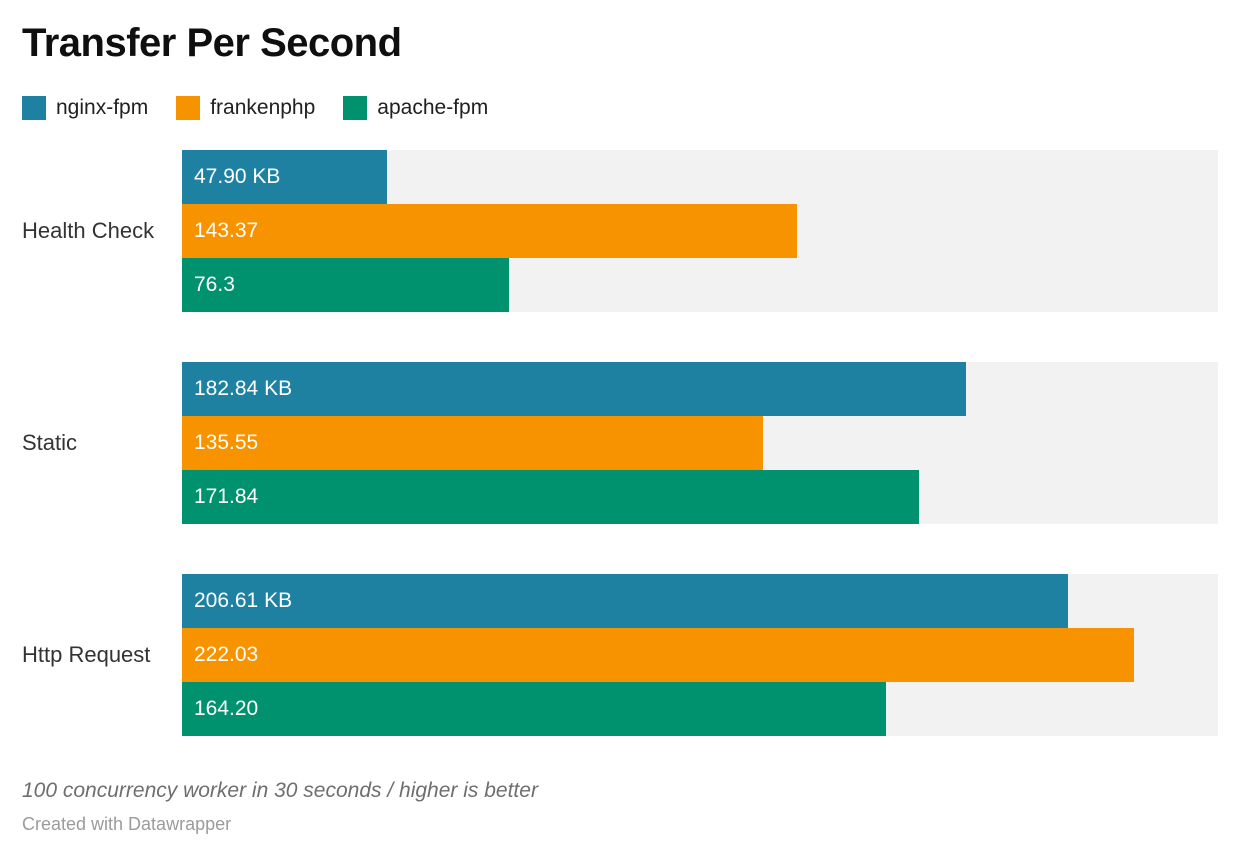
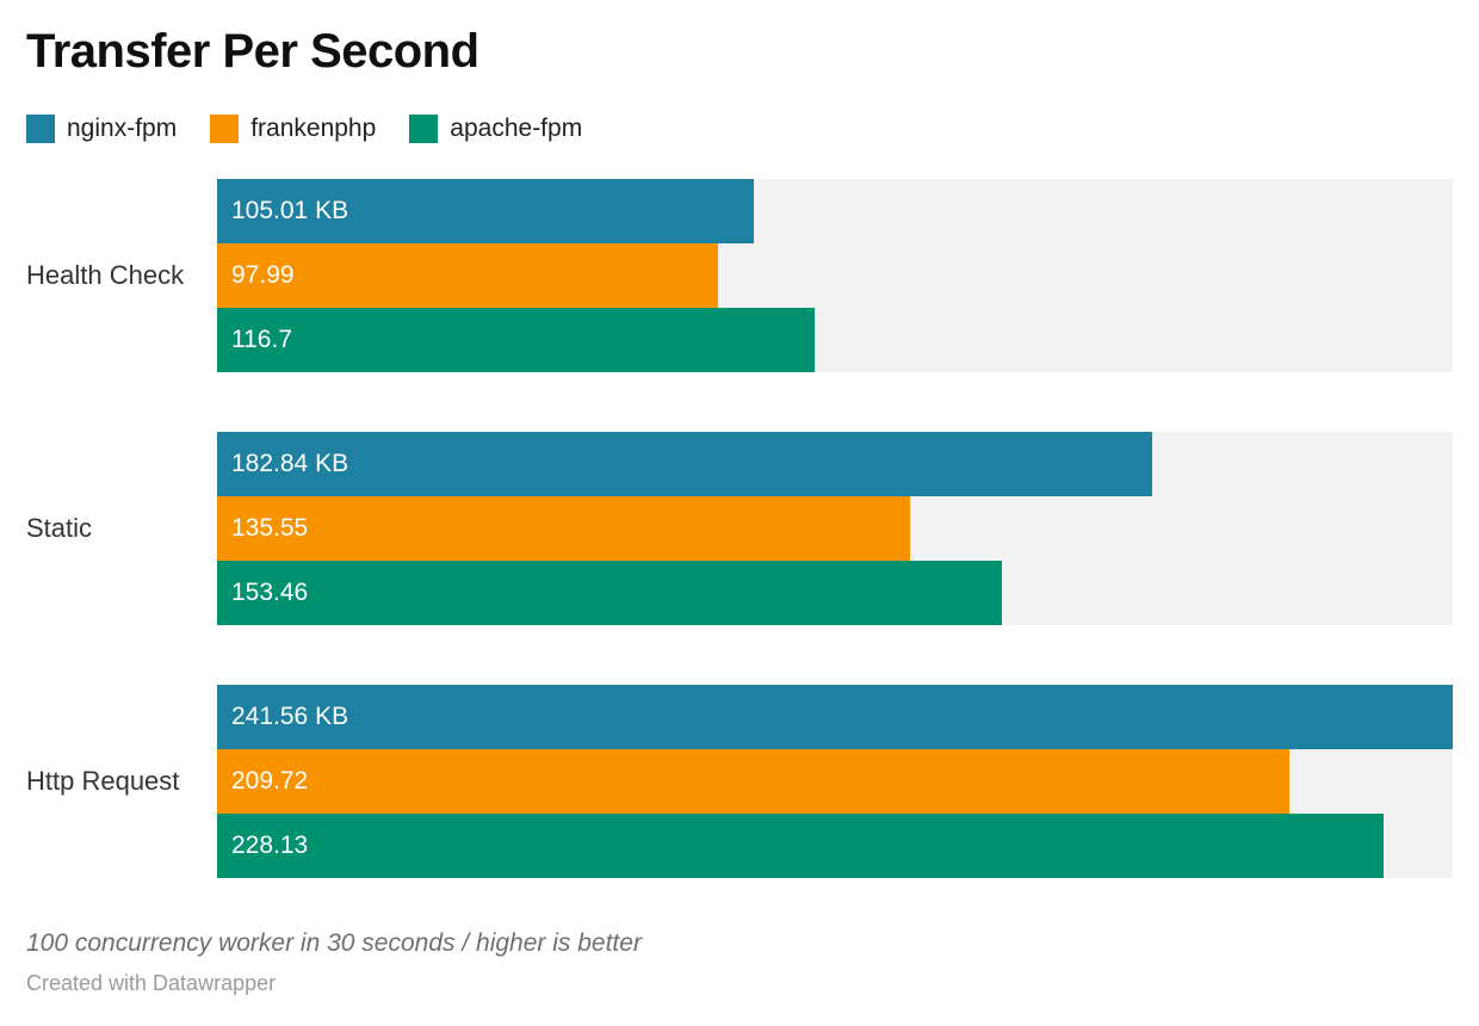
nginx-fpm/Health Check: 47.90 -> 105.01
frankenphp/Health Check: 143.37 -> 97.99
apache-fpm/Health Check: 76.3 -> 116.7
apache-fpm/Static: 171.84 -> 153.46
nginx-fpm/Http Request: 206.61 -> 241.56
frankenphp/Http Request: 222.03 -> 209.72
apache-fpm/Http Request: 164.20 -> 228.13
